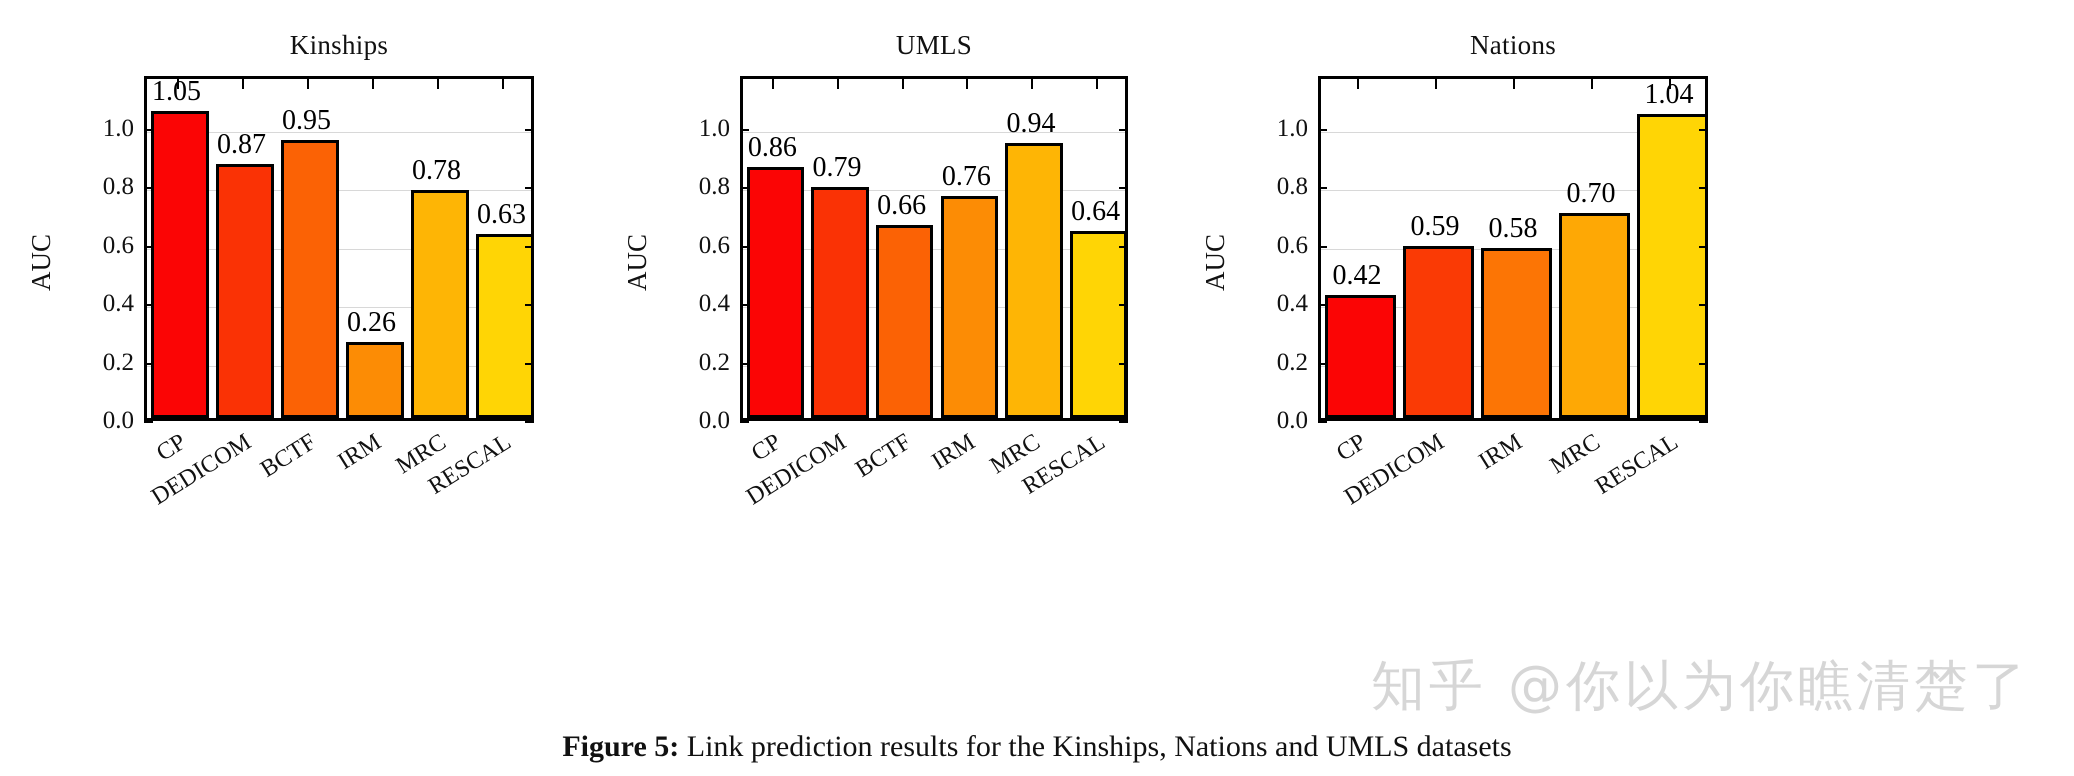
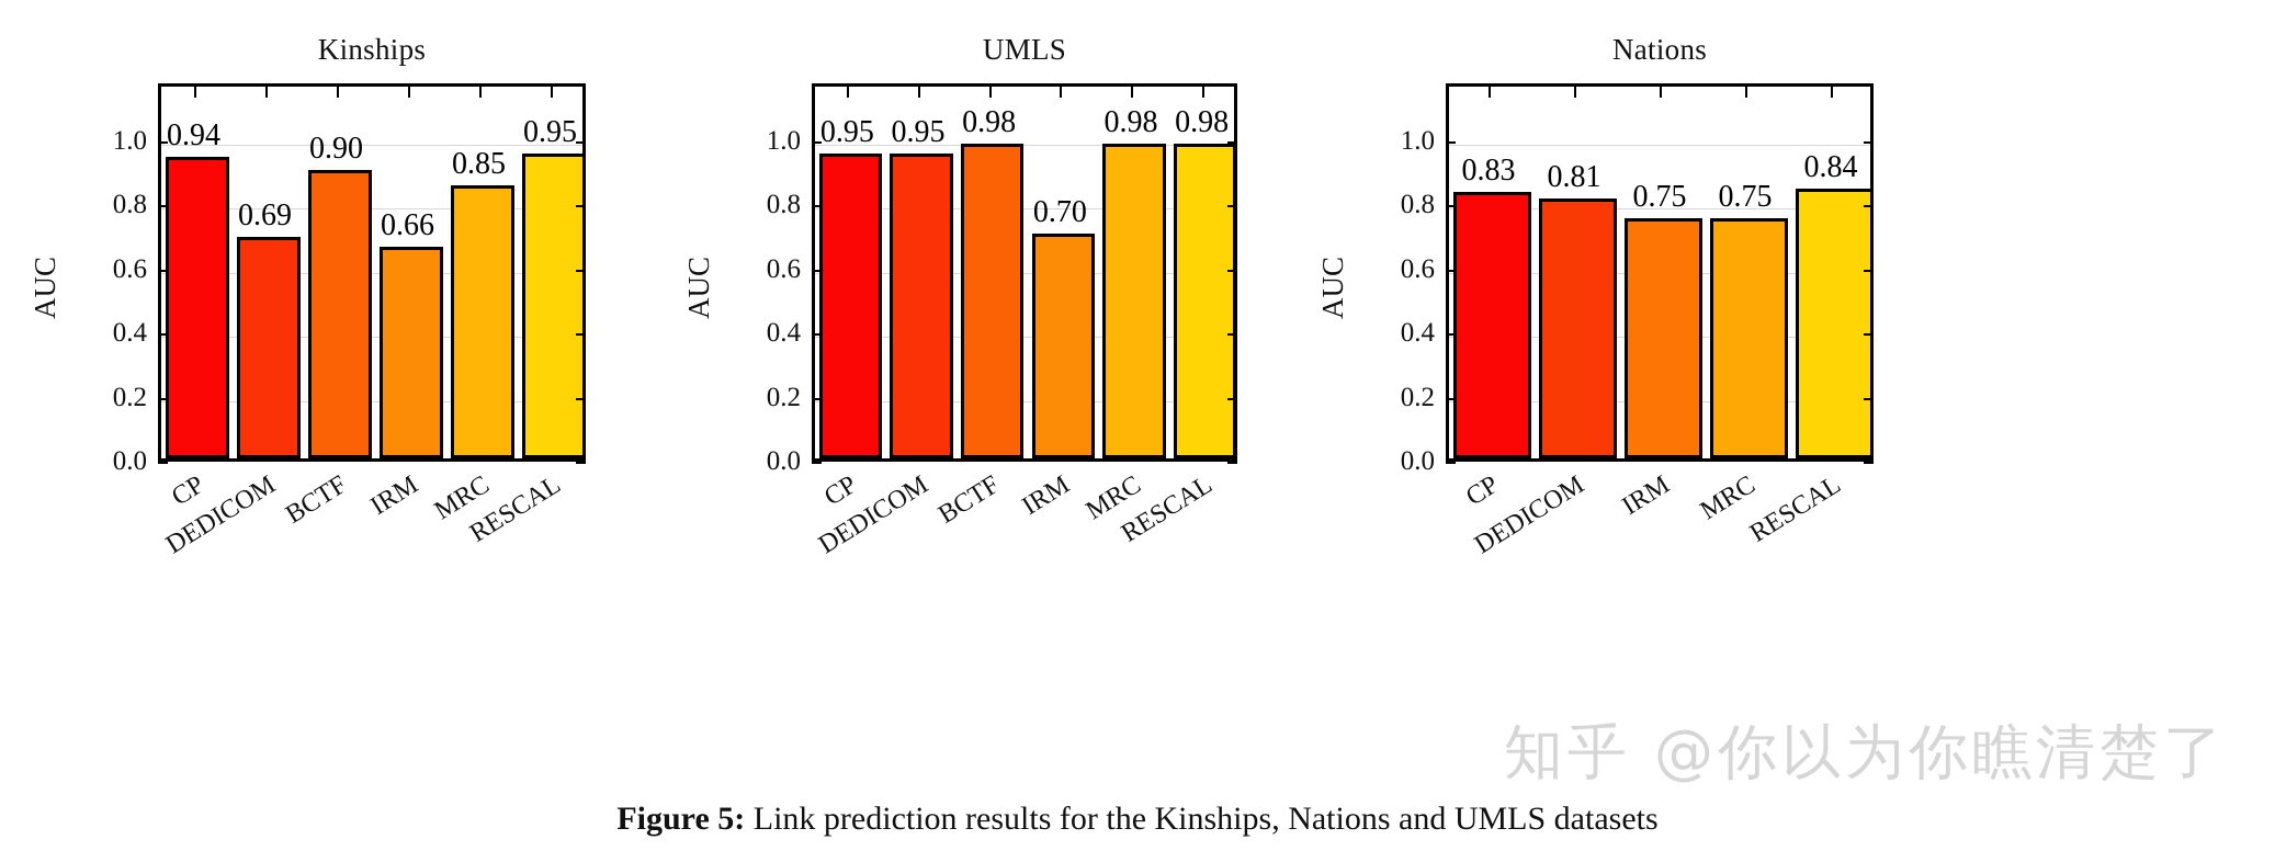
Kinships/CP: 1.05 -> 0.94
Kinships/DEDICOM: 0.87 -> 0.69
Kinships/BCTF: 0.95 -> 0.90
Kinships/IRM: 0.26 -> 0.66
Kinships/MRC: 0.78 -> 0.85
Kinships/RESCAL: 0.63 -> 0.95
UMLS/CP: 0.86 -> 0.95
UMLS/DEDICOM: 0.79 -> 0.95
UMLS/BCTF: 0.66 -> 0.98
UMLS/IRM: 0.76 -> 0.70
UMLS/MRC: 0.94 -> 0.98
UMLS/RESCAL: 0.64 -> 0.98
Nations/CP: 0.42 -> 0.83
Nations/DEDICOM: 0.59 -> 0.81
Nations/IRM: 0.58 -> 0.75
Nations/MRC: 0.70 -> 0.75
Nations/RESCAL: 1.04 -> 0.84
